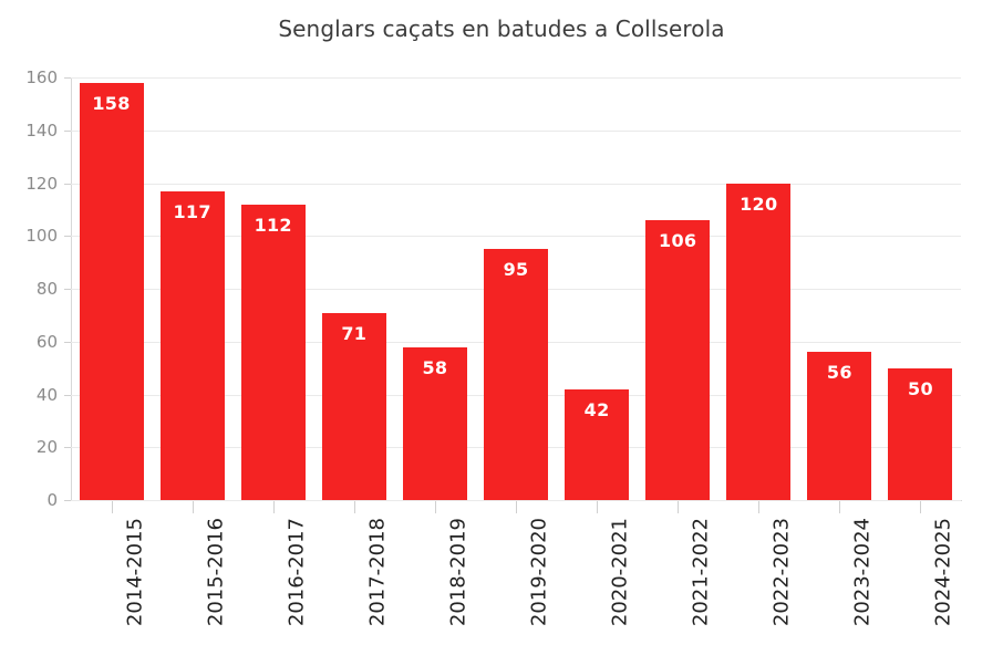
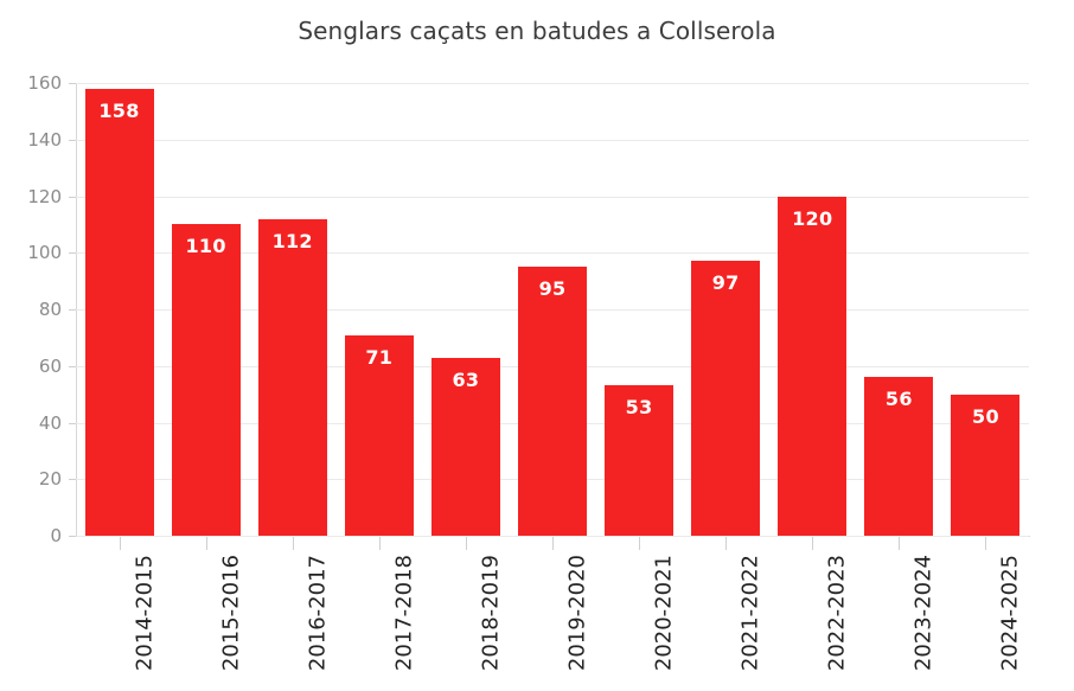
2015-2016: 117 -> 110
2018-2019: 58 -> 63
2020-2021: 42 -> 53
2021-2022: 106 -> 97
